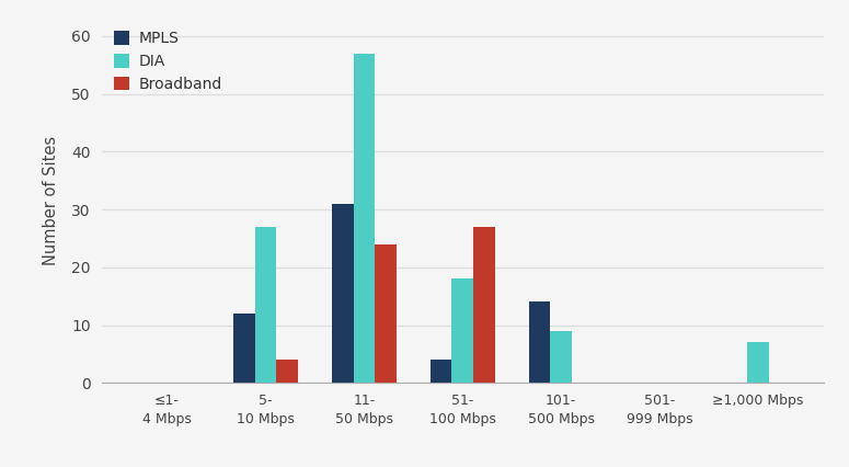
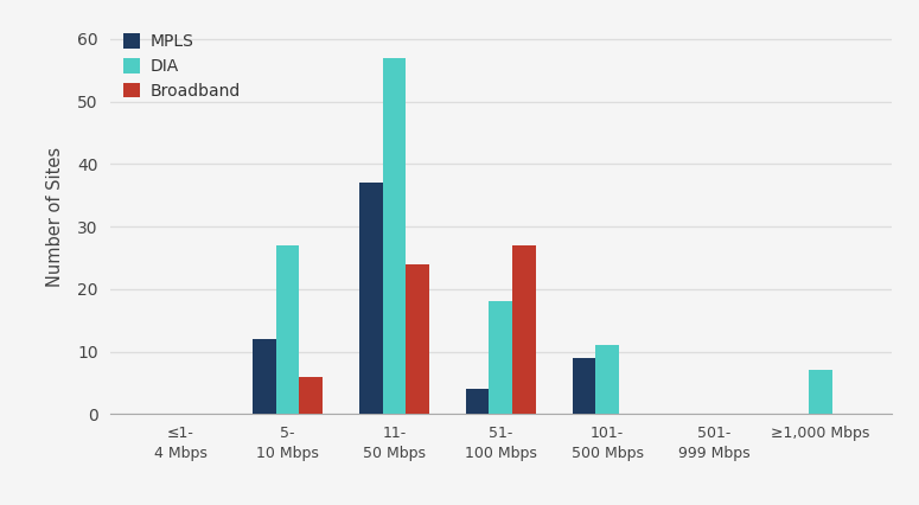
Broadband/5- 10 Mbps: 4 -> 6
MPLS/11- 50 Mbps: 31 -> 37
MPLS/101- 500 Mbps: 14 -> 9
DIA/101- 500 Mbps: 9 -> 11
